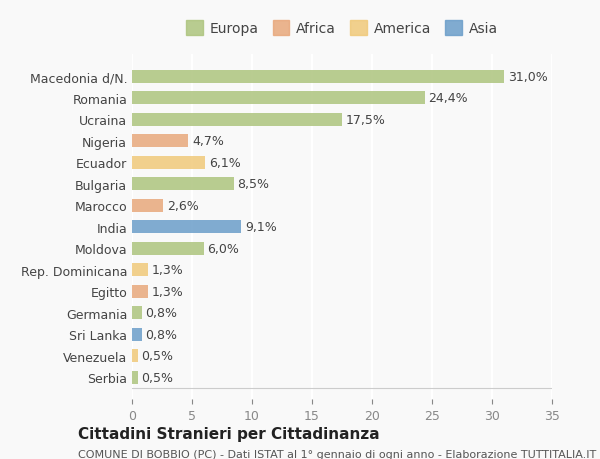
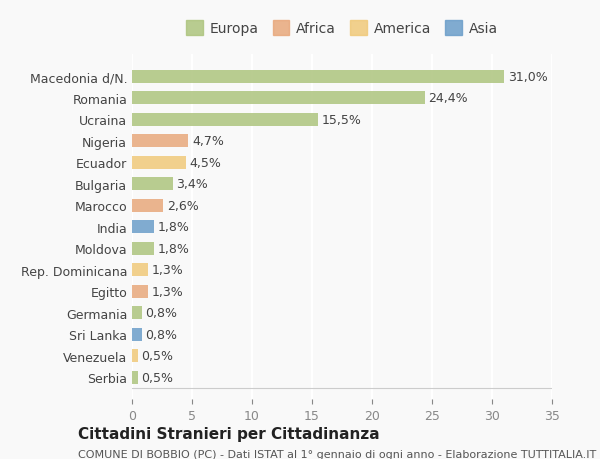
Ucraina: 17,5% -> 15,5%
Ecuador: 6,1% -> 4,5%
Bulgaria: 8,5% -> 3,4%
India: 9,1% -> 1,8%
Moldova: 6,0% -> 1,8%
